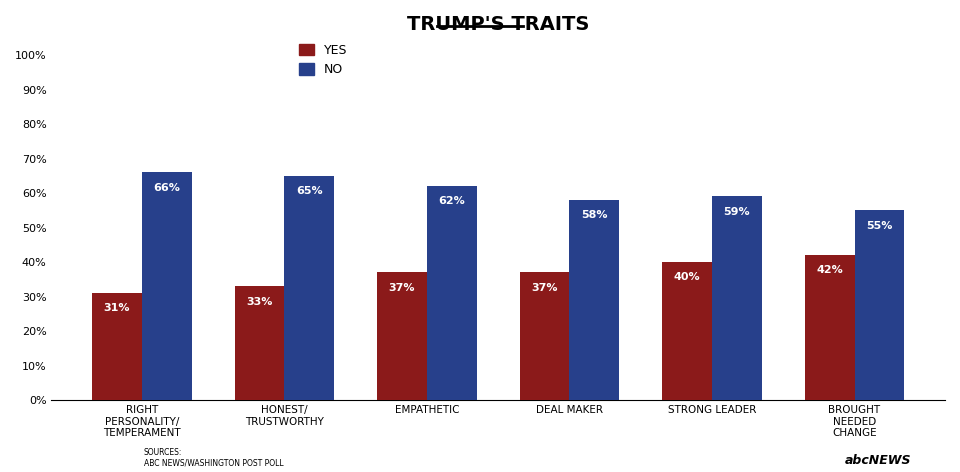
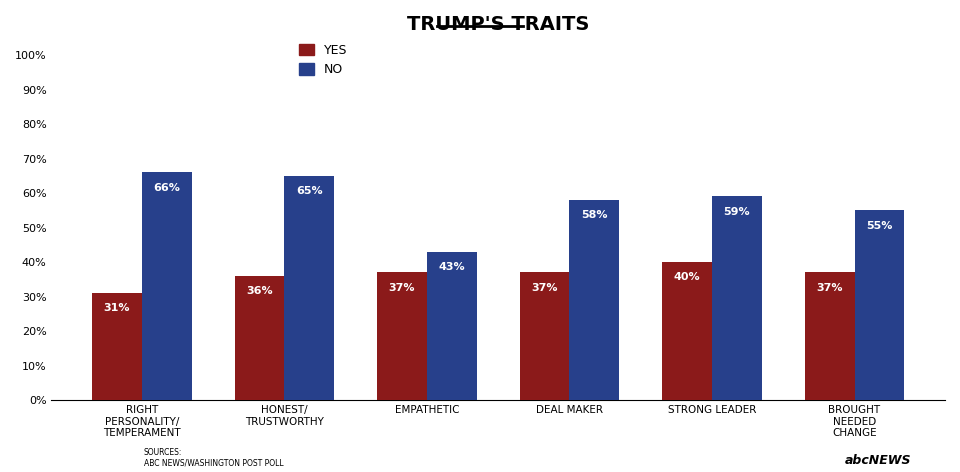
YES/HONEST/ TRUSTWORTHY: 33% -> 36%
NO/EMPATHETIC: 62% -> 43%
YES/BROUGHT NEEDED CHANGE: 42% -> 37%
